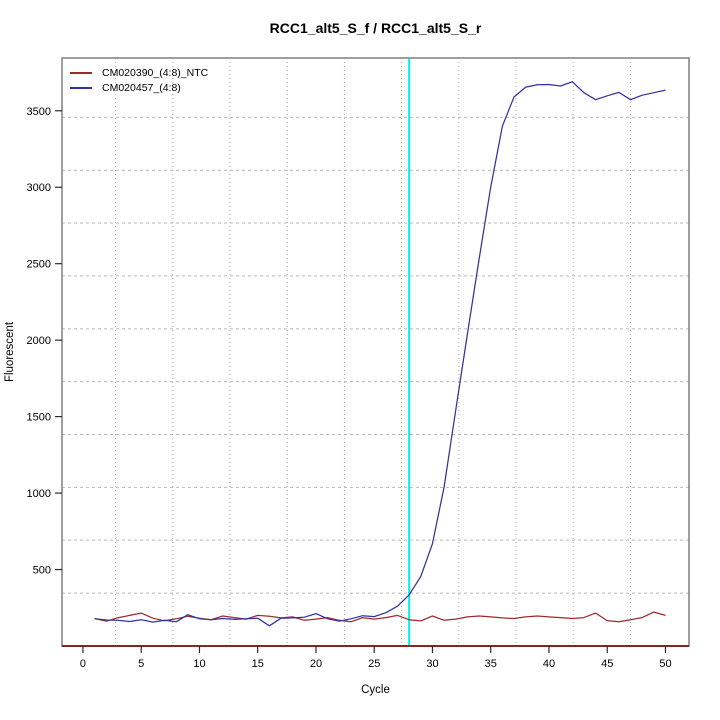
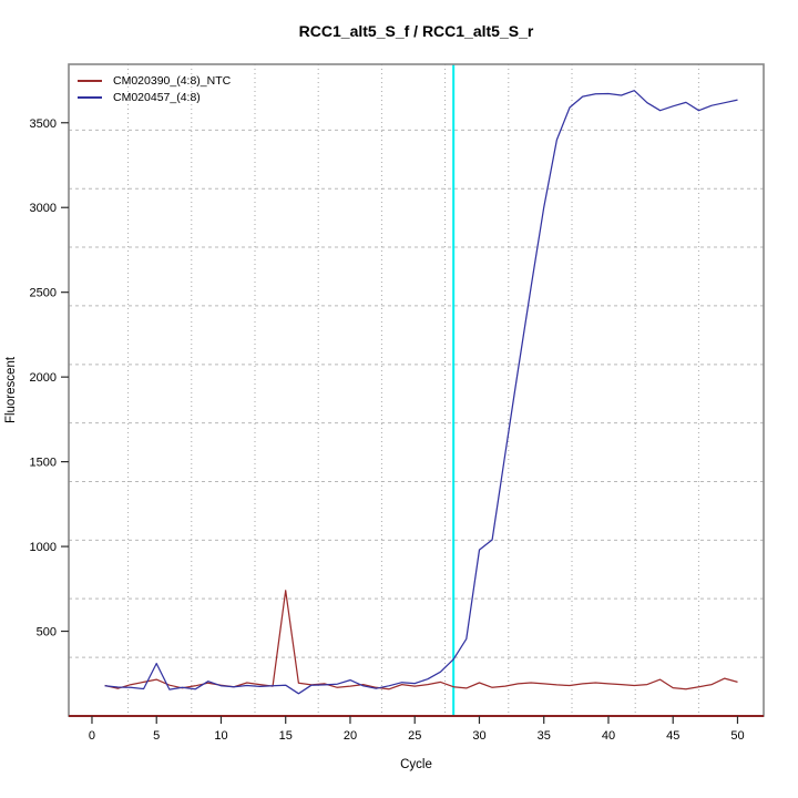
CM020457_(4:8)/5: 170 -> 310
CM020390_(4:8)_NTC/15: 200 -> 740
CM020457_(4:8)/30: 670 -> 980
